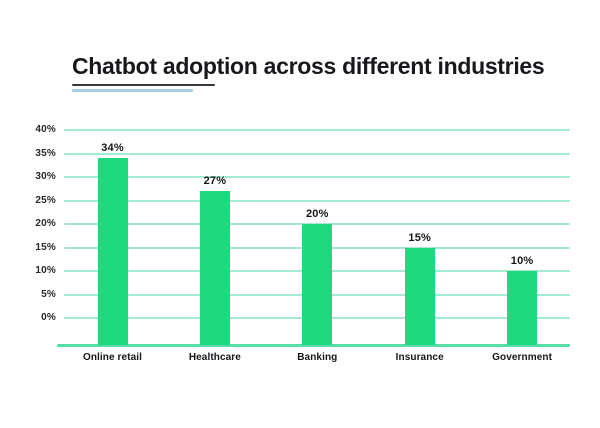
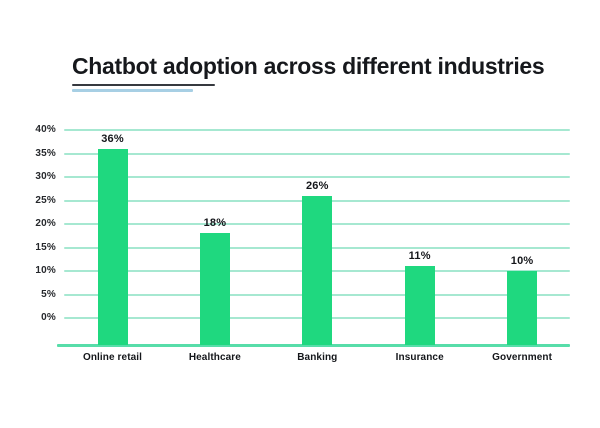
Online retail: 34% -> 36%
Healthcare: 27% -> 18%
Banking: 20% -> 26%
Insurance: 15% -> 11%
